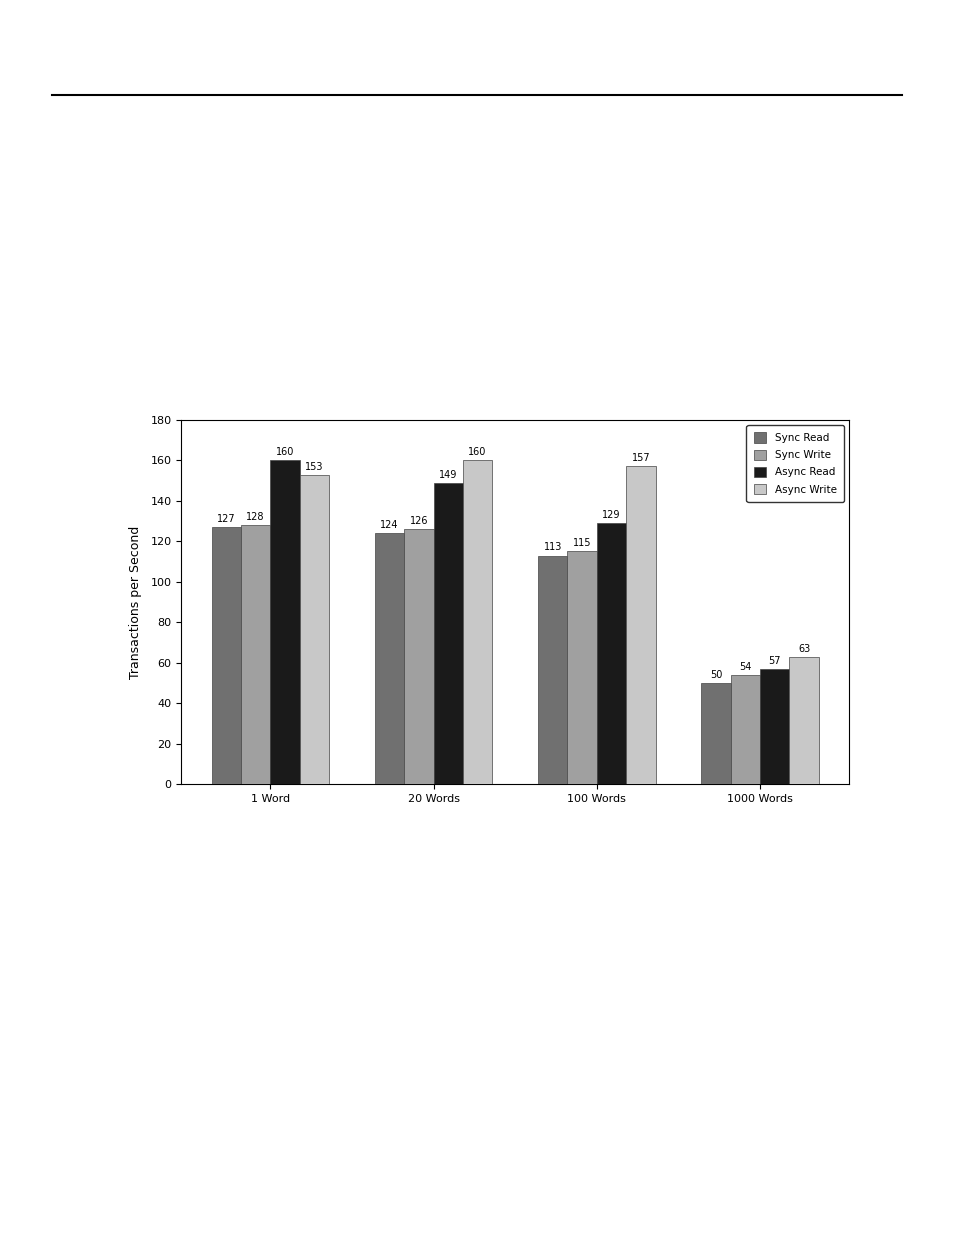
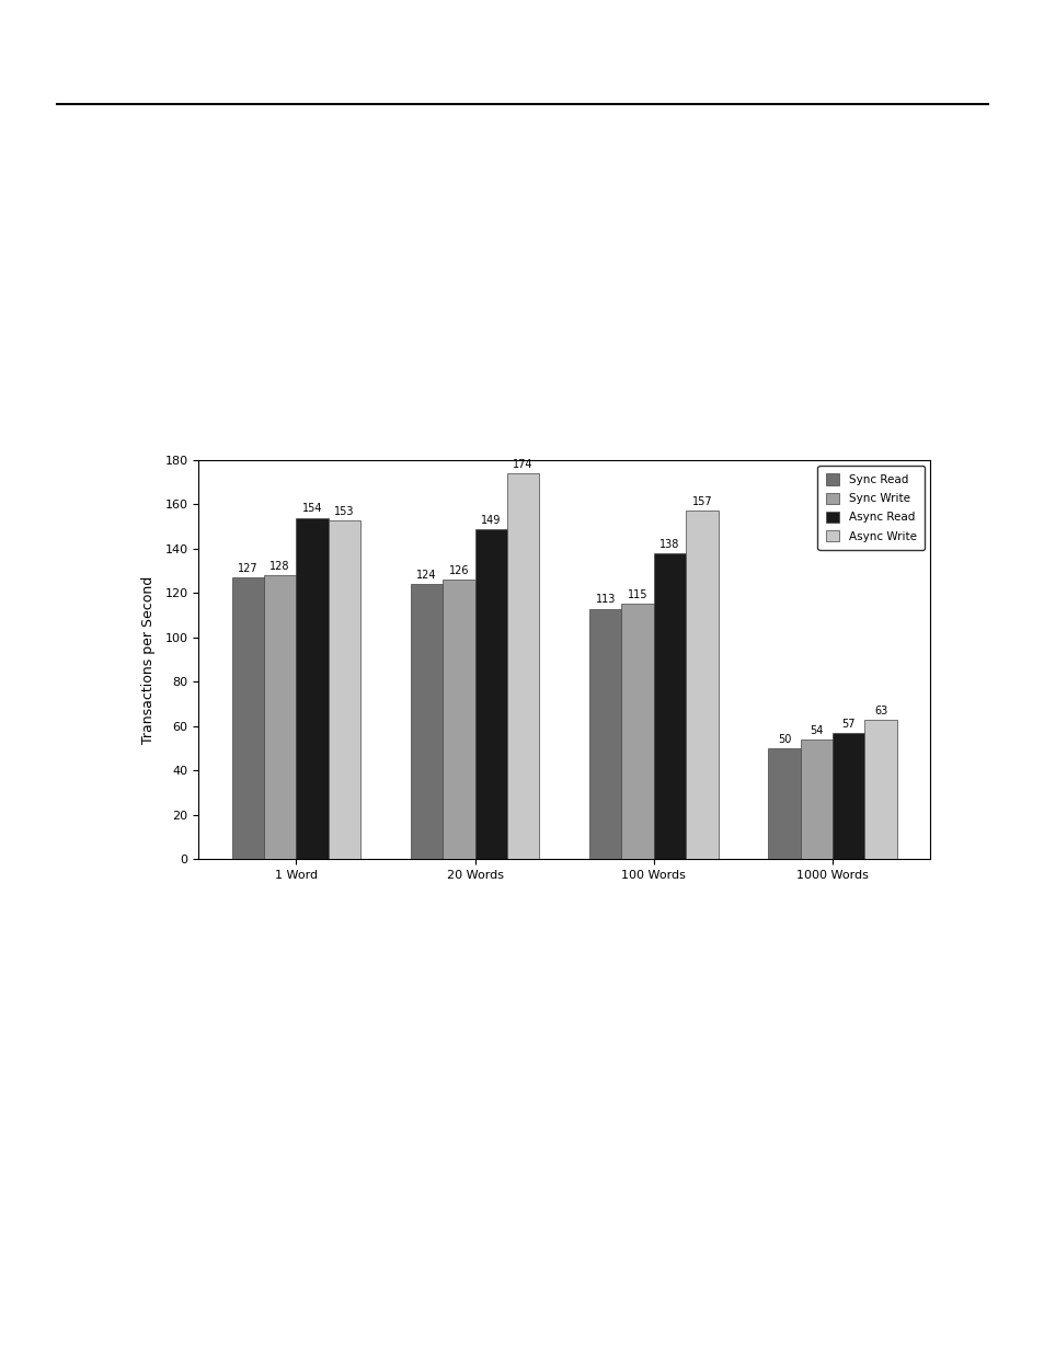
Async Read/1 Word: 160 -> 154
Async Write/20 Words: 160 -> 174
Async Read/100 Words: 129 -> 138
